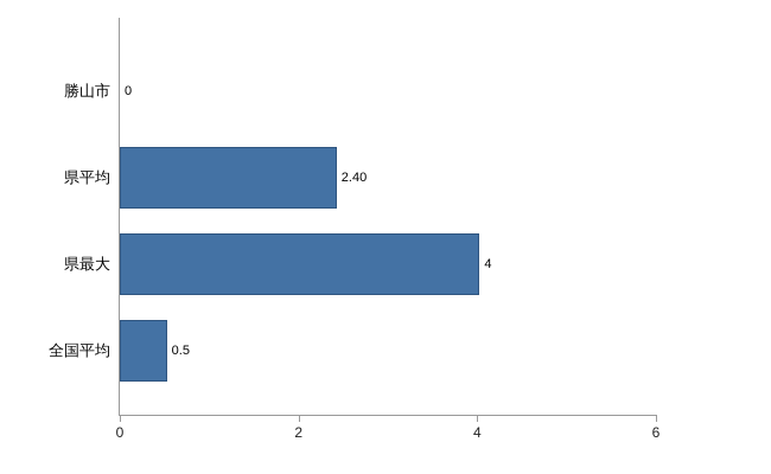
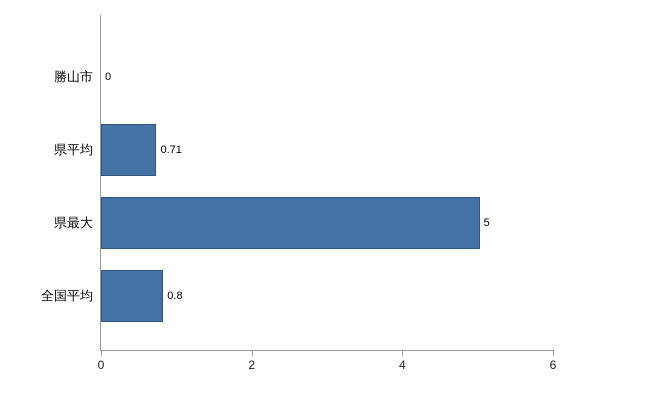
県平均: 2.40 -> 0.71
県最大: 4 -> 5
全国平均: 0.5 -> 0.8
